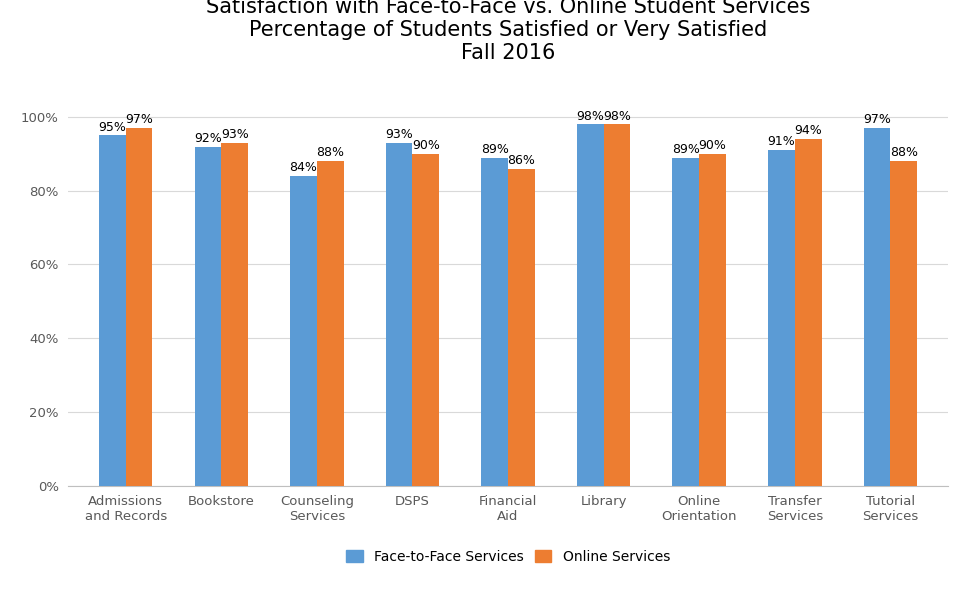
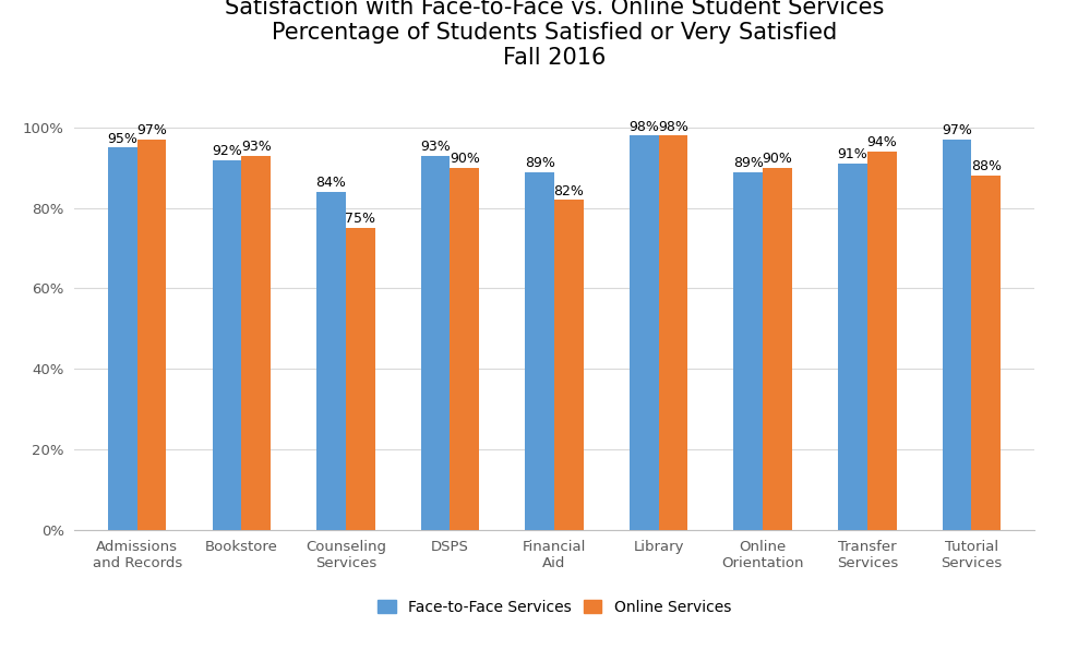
Online Services/Counseling Services: 88% -> 75%
Online Services/Financial Aid: 86% -> 82%
